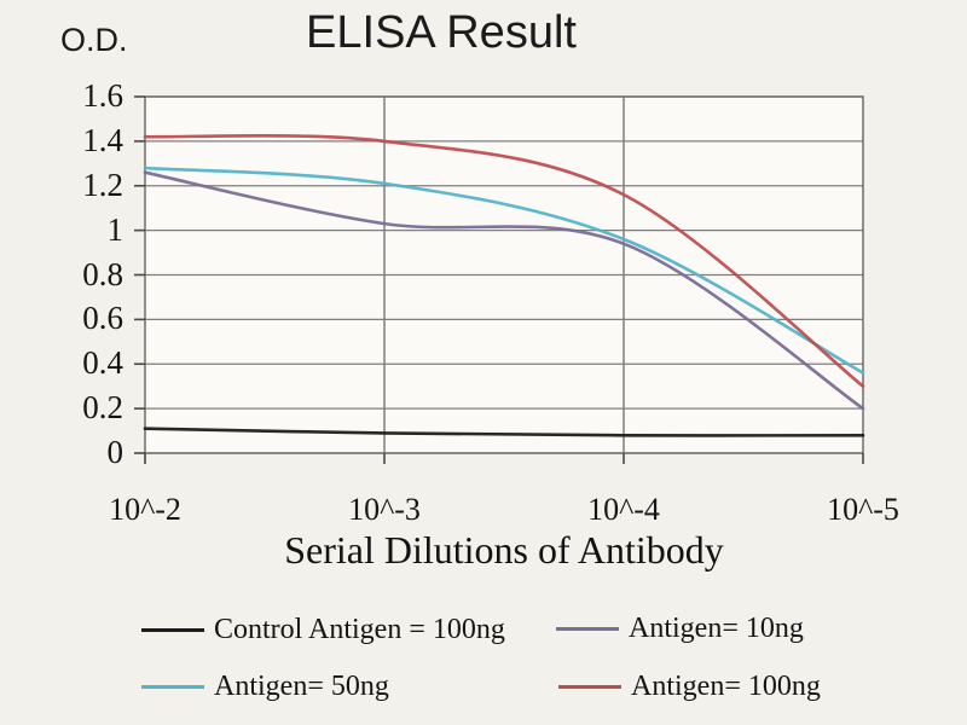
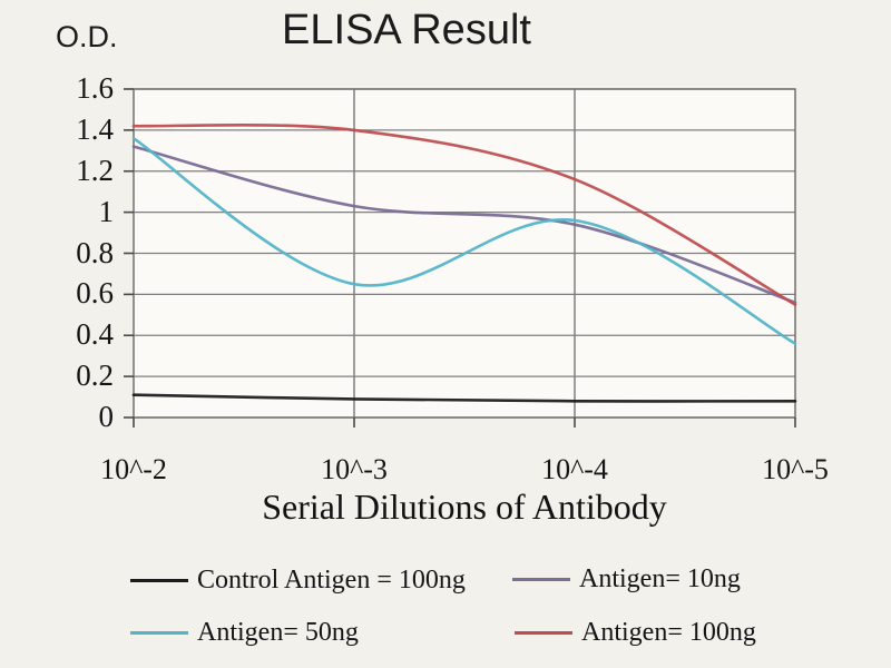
Antigen= 10ng/10^-2: 1.26 -> 1.32
Antigen= 50ng/10^-2: 1.28 -> 1.36
Antigen= 50ng/10^-3: 1.21 -> 0.65
Antigen= 10ng/10^-5: 0.20 -> 0.56
Antigen= 100ng/10^-5: 0.30 -> 0.55
